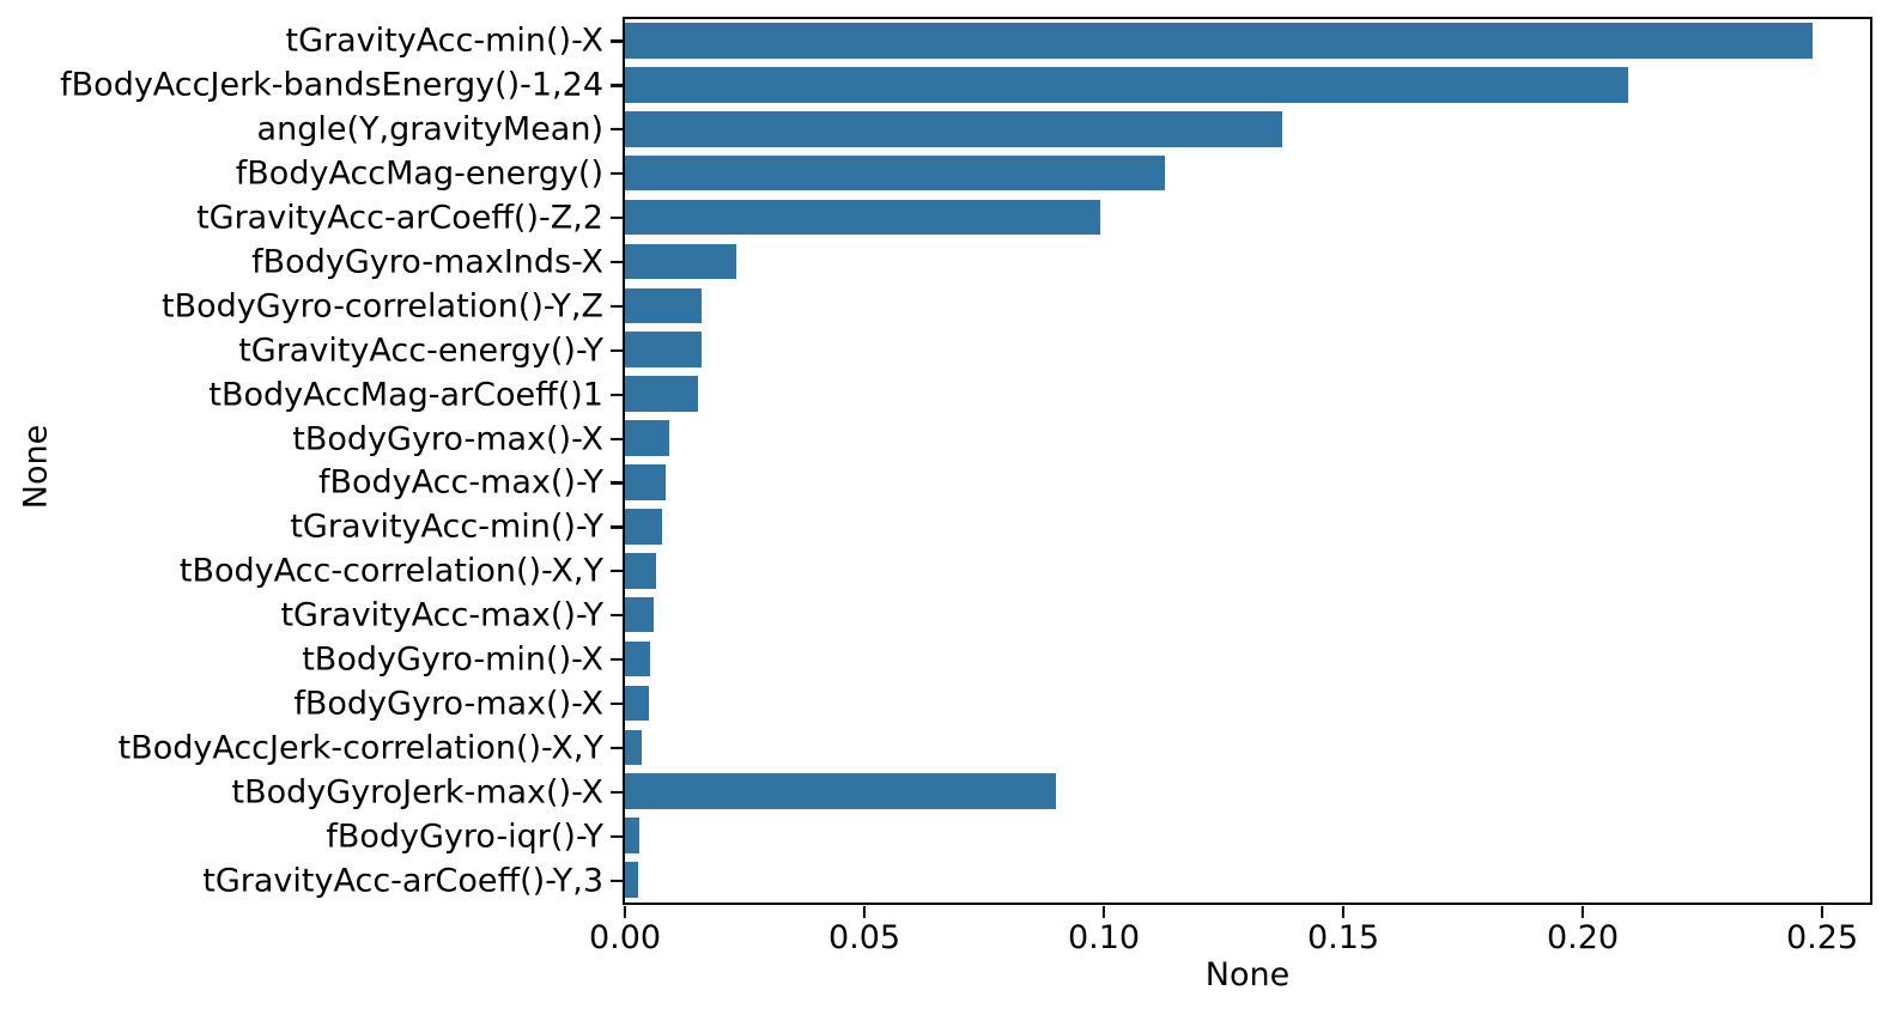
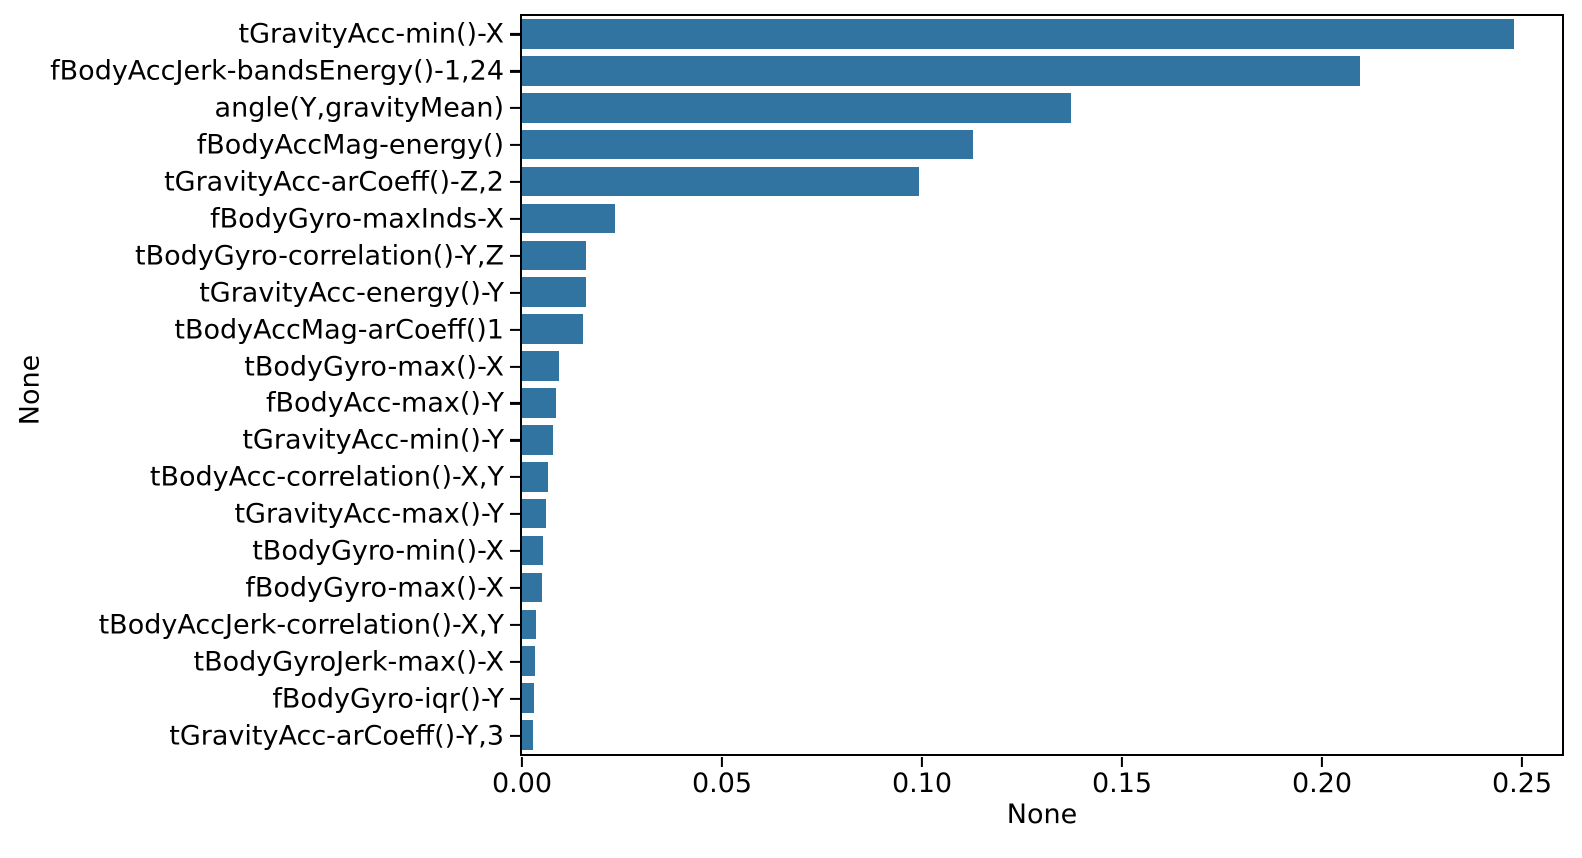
tBodyGyroJerk-max()-X: 0.090 -> 0.003
